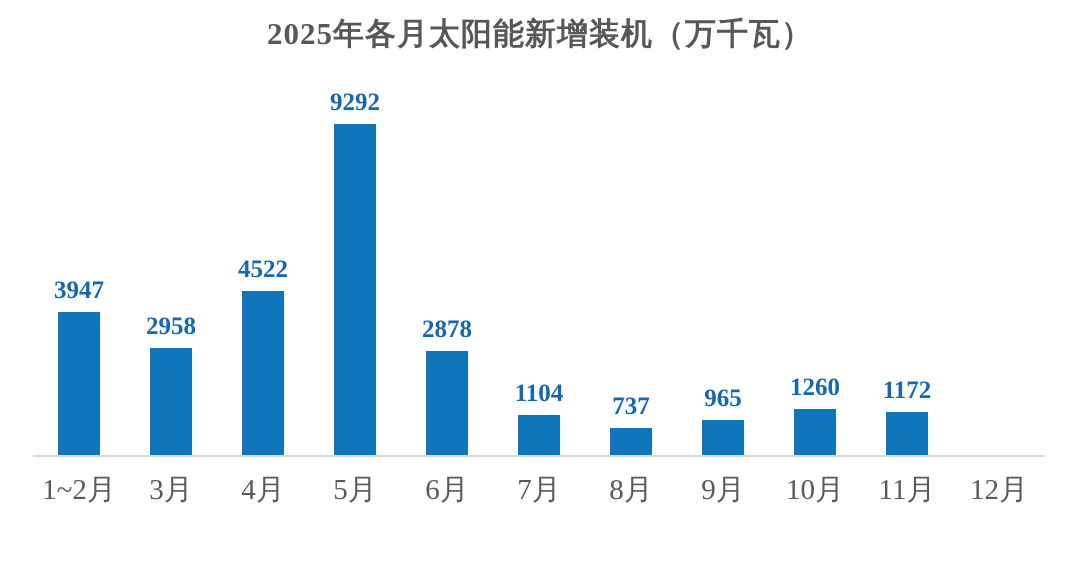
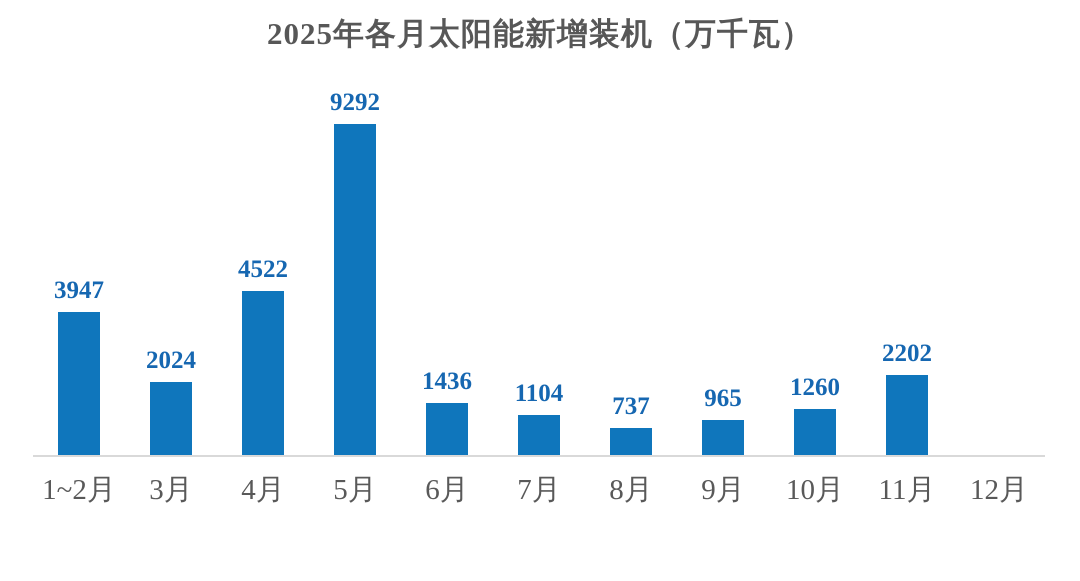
3月: 2958 -> 2024
6月: 2878 -> 1436
11月: 1172 -> 2202
